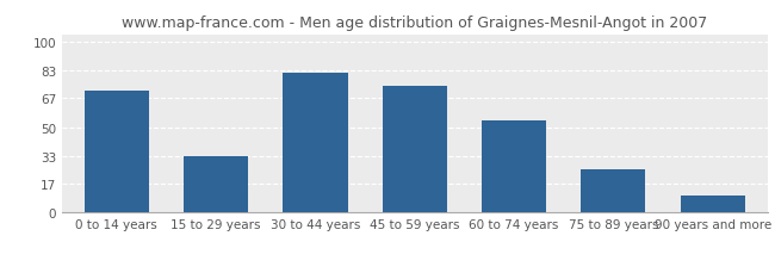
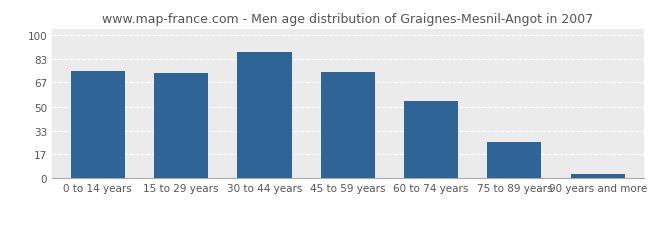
0 to 14 years: 71 -> 75
15 to 29 years: 33 -> 73
30 to 44 years: 82 -> 88
90 years and more: 10 -> 3
